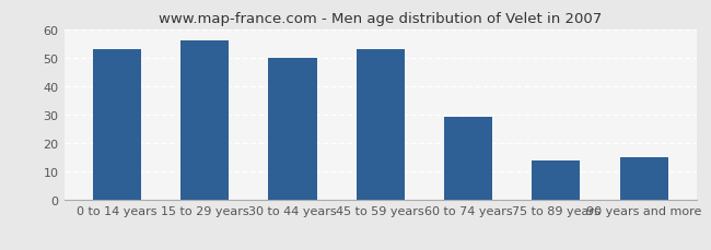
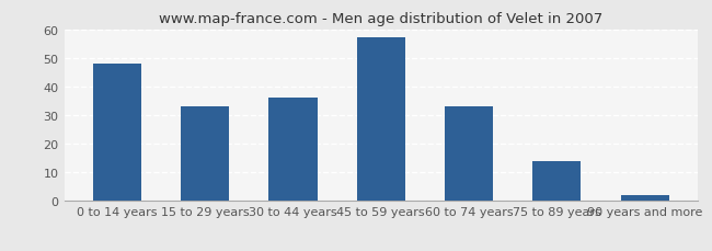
0 to 14 years: 53 -> 48
15 to 29 years: 56 -> 33
30 to 44 years: 50 -> 36
45 to 59 years: 53 -> 57
60 to 74 years: 29 -> 33
90 years and more: 15 -> 2
